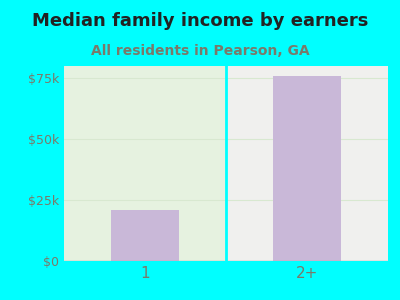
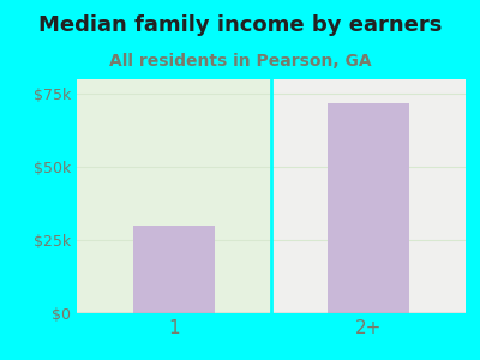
1: $21k -> $30k
2+: $76k -> $72k
